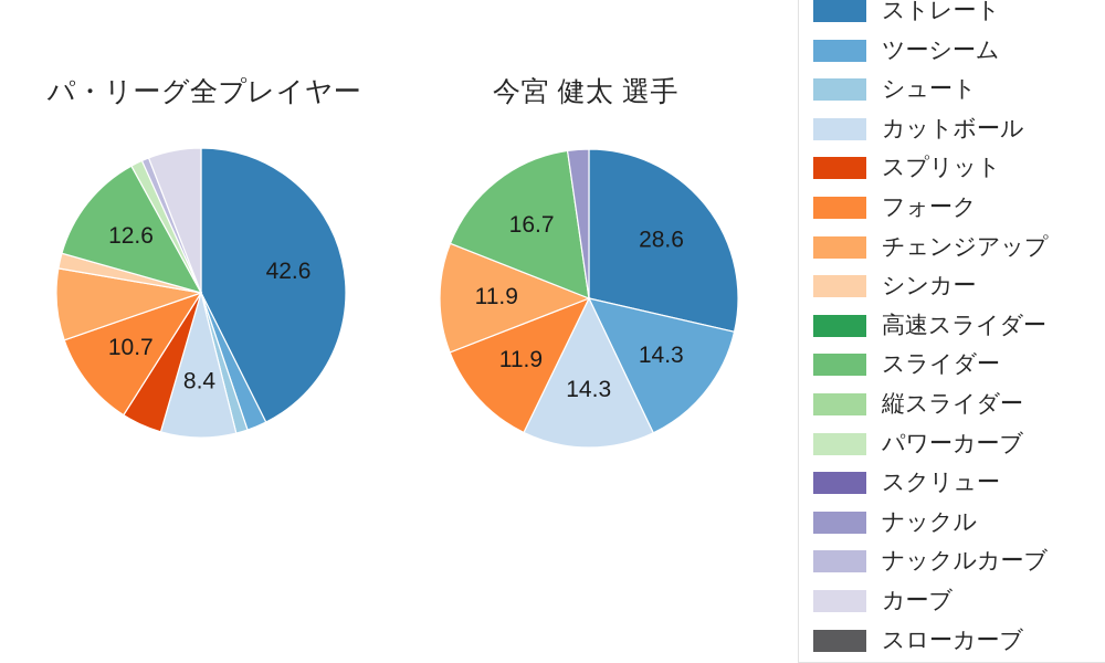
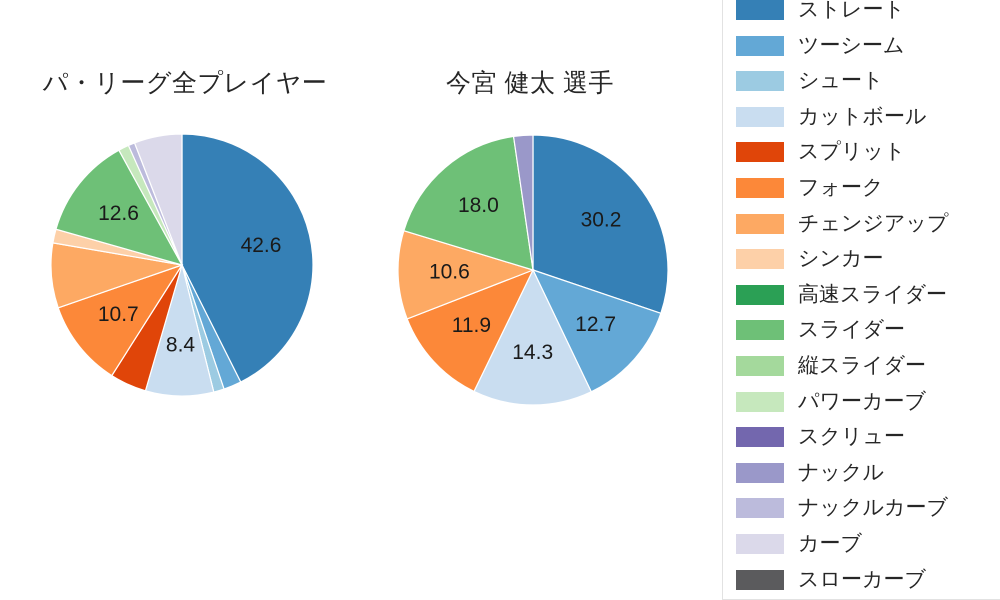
今宮 健太 選手/ストレート: 28.6 -> 30.2
今宮 健太 選手/ツーシーム: 14.3 -> 12.7
今宮 健太 選手/チェンジアップ: 11.9 -> 10.6
今宮 健太 選手/スライダー: 16.7 -> 18.0
